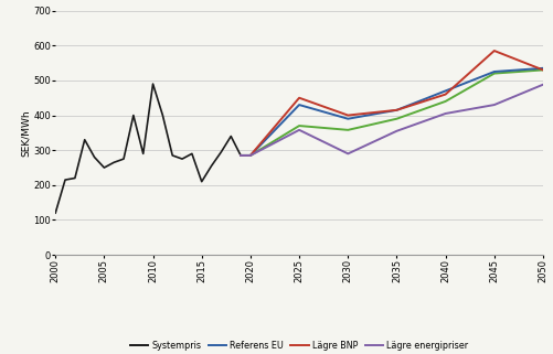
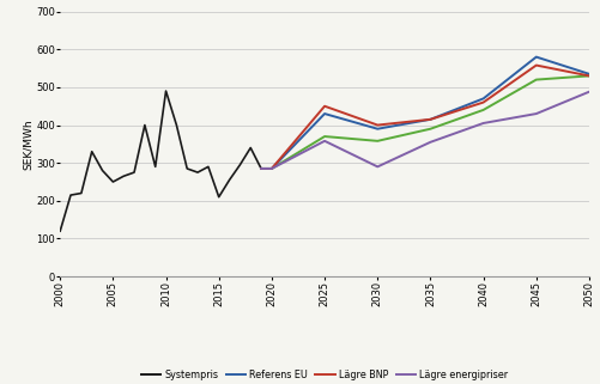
Referens EU/2045: 525 -> 580
Lägre BNP/2045: 585 -> 558
